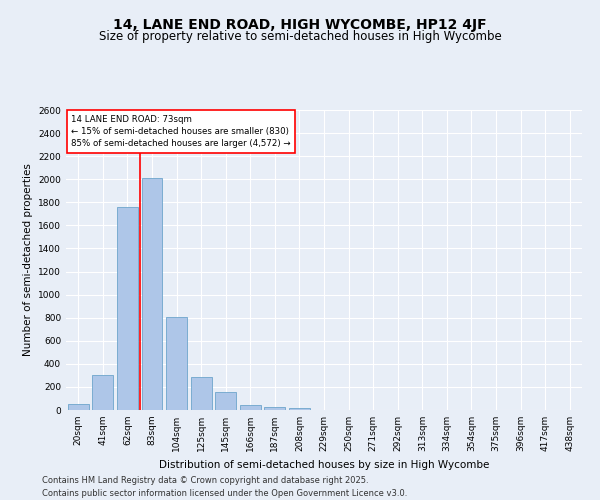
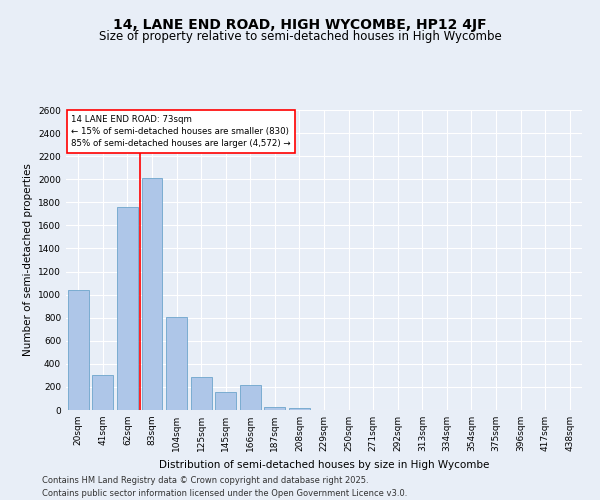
20sqm: 50 -> 1040
166sqm: 40 -> 220
